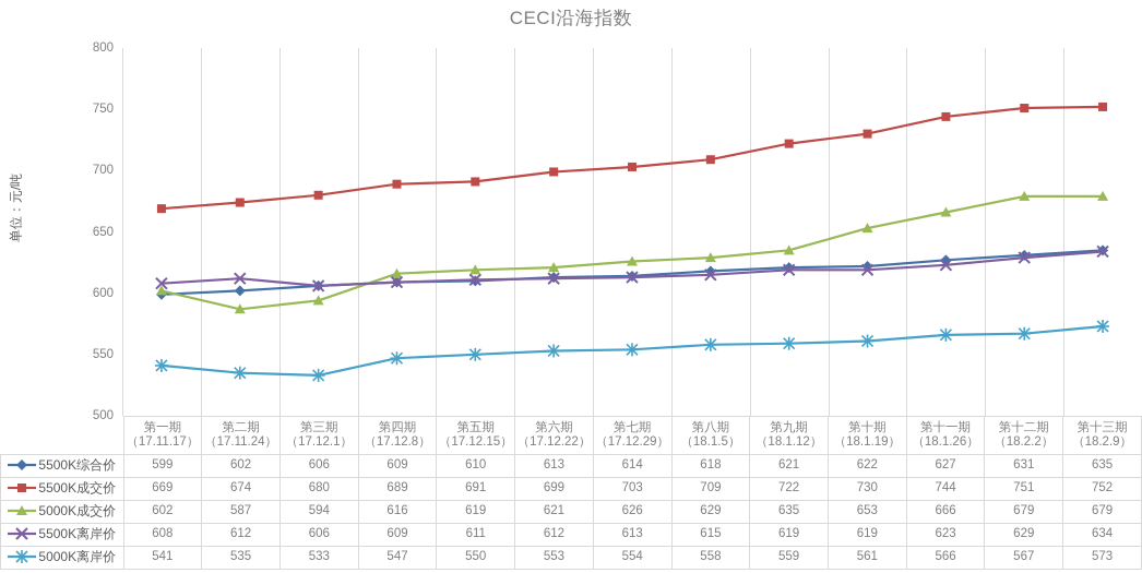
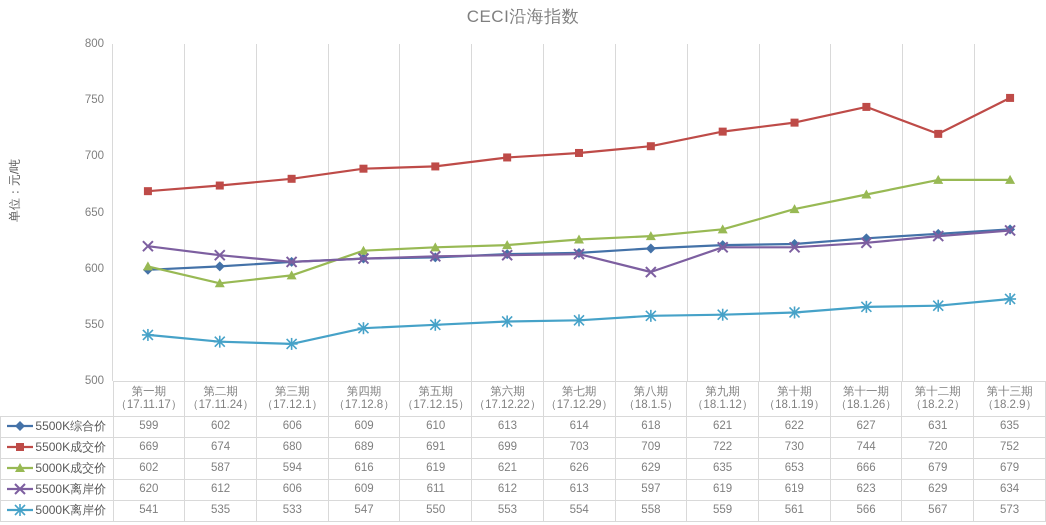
5500K离岸价/第一期: 608 -> 620
5500K离岸价/第八期: 615 -> 597
5500K成交价/第十二期: 751 -> 720
